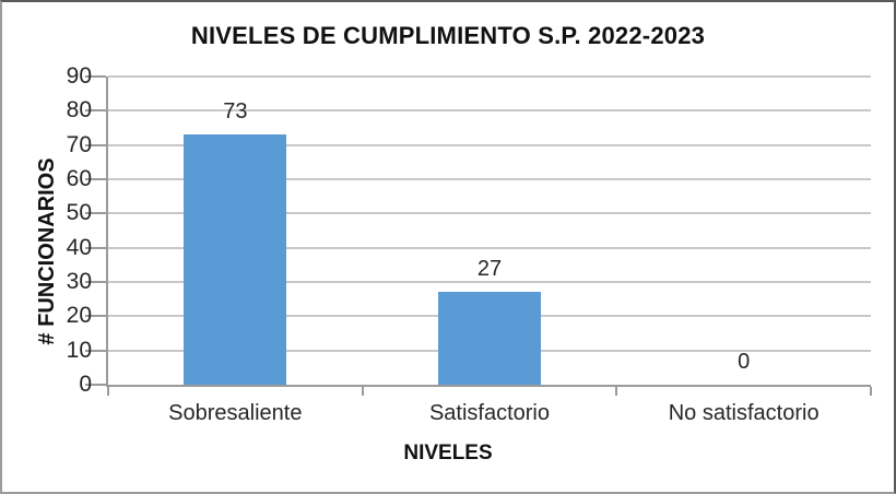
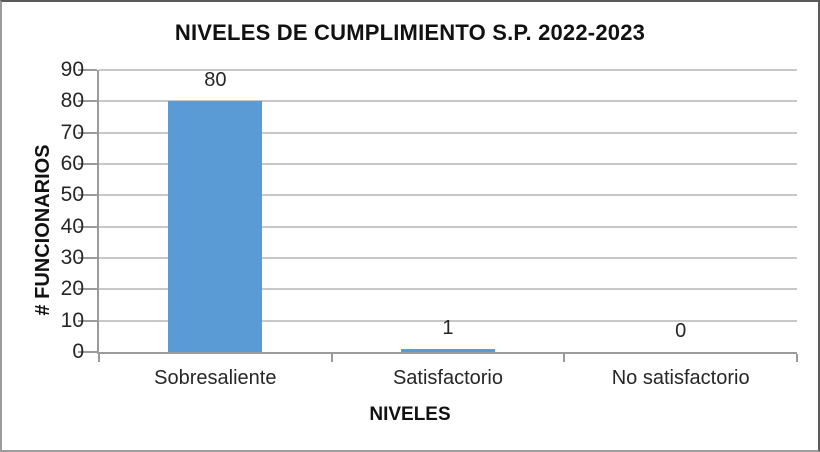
Sobresaliente: 73 -> 80
Satisfactorio: 27 -> 1
